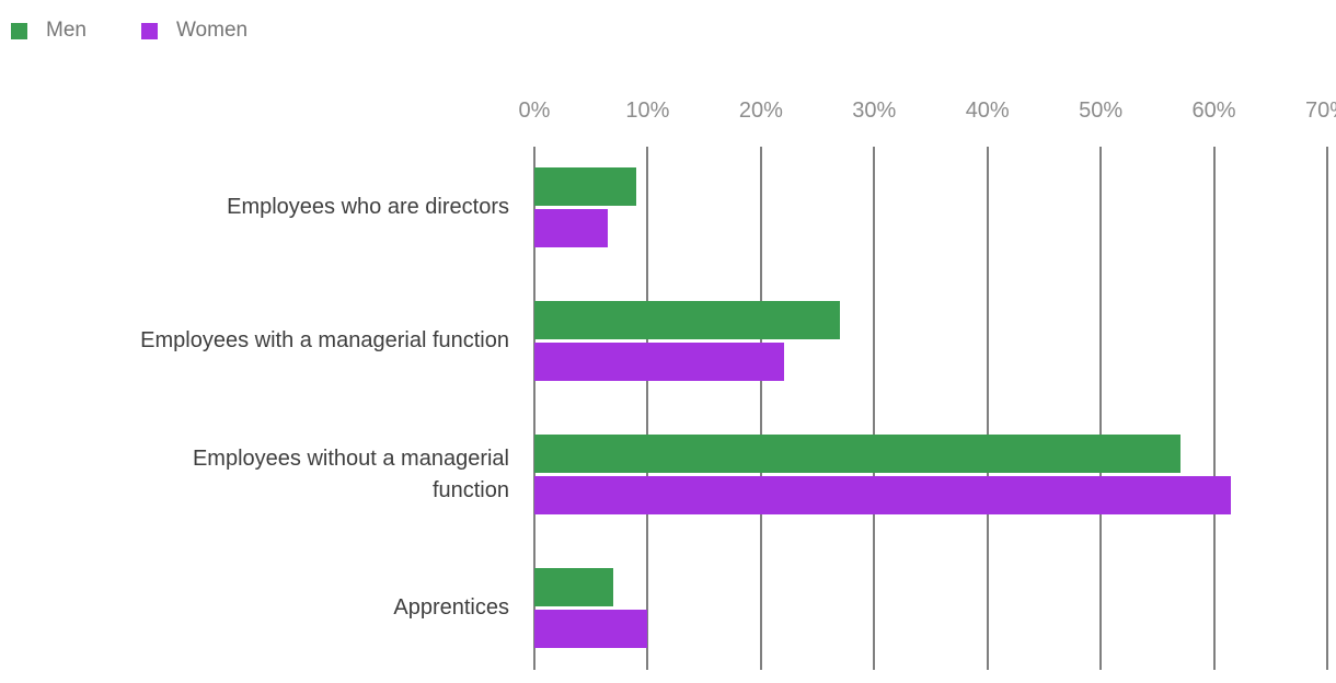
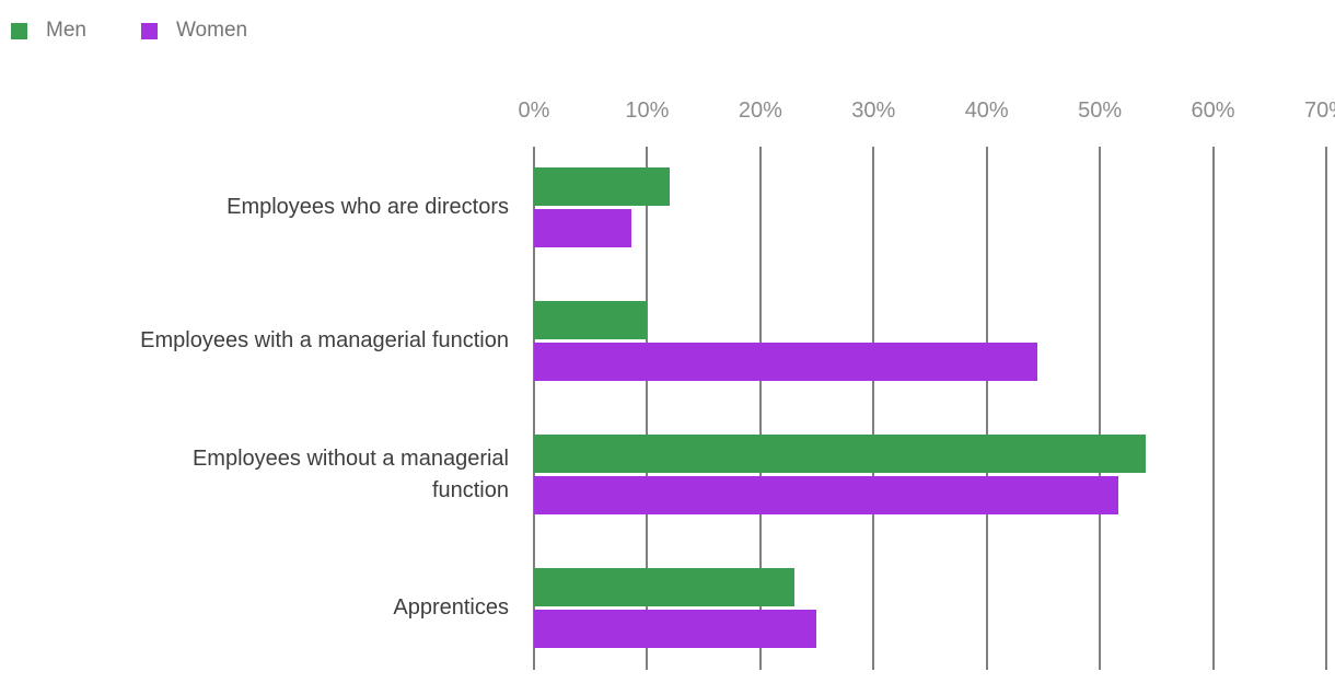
Men/Employees who are directors: 9% -> 12%
Women/Employees who are directors: 6.5% -> 8.6%
Men/Employees with a managerial function: 27% -> 10%
Women/Employees with a managerial function: 22.0% -> 44.5%
Men/Employees without a managerial function: 57% -> 54%
Women/Employees without a managerial function: 61.5% -> 51.6%
Men/Apprentices: 7% -> 23%
Women/Apprentices: 10.0% -> 24.9%
